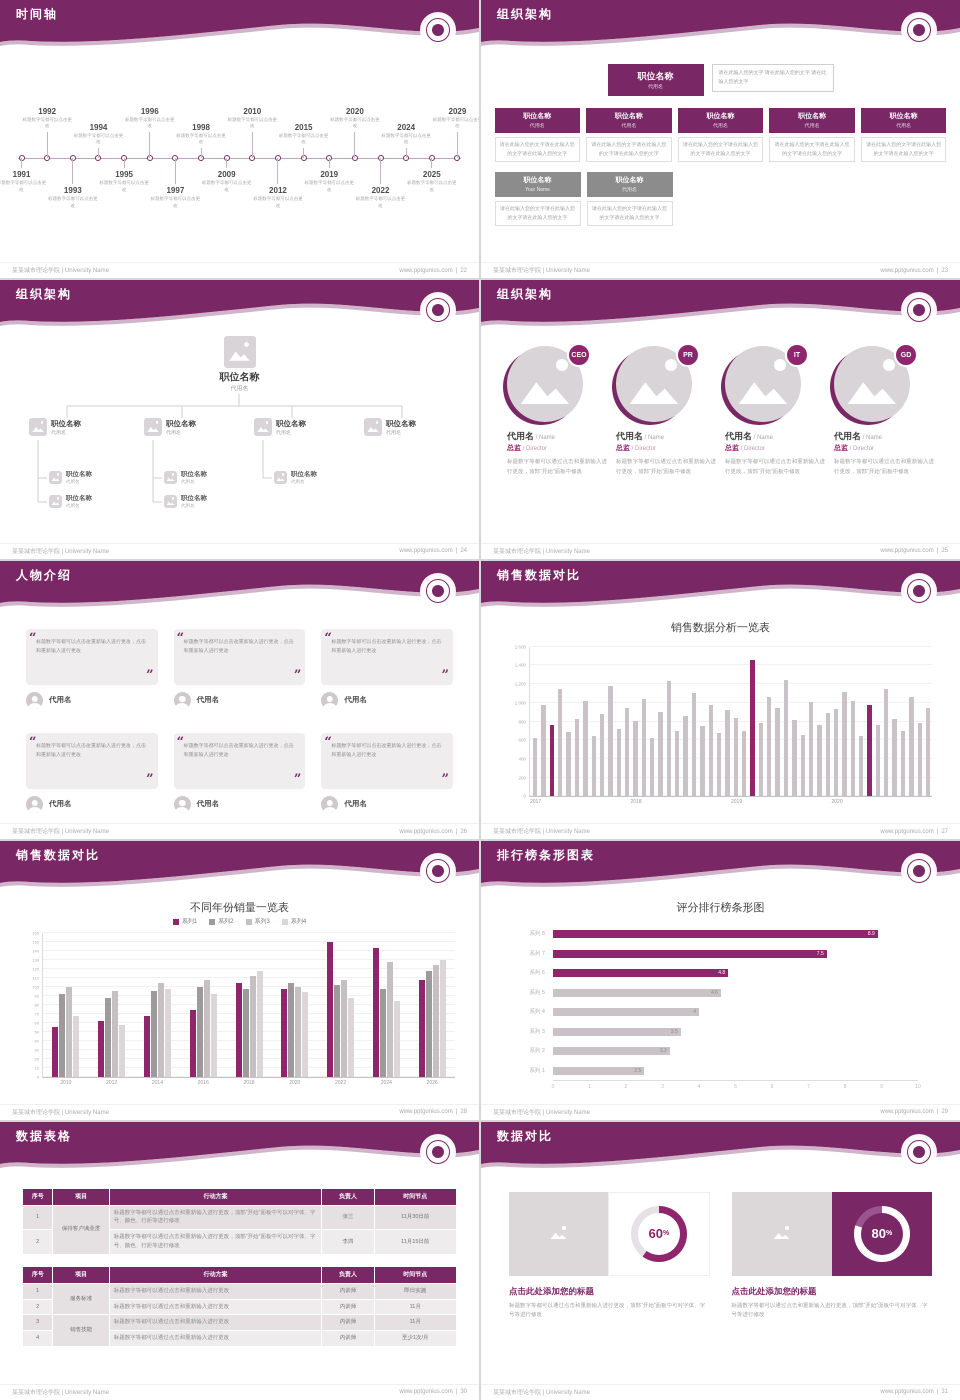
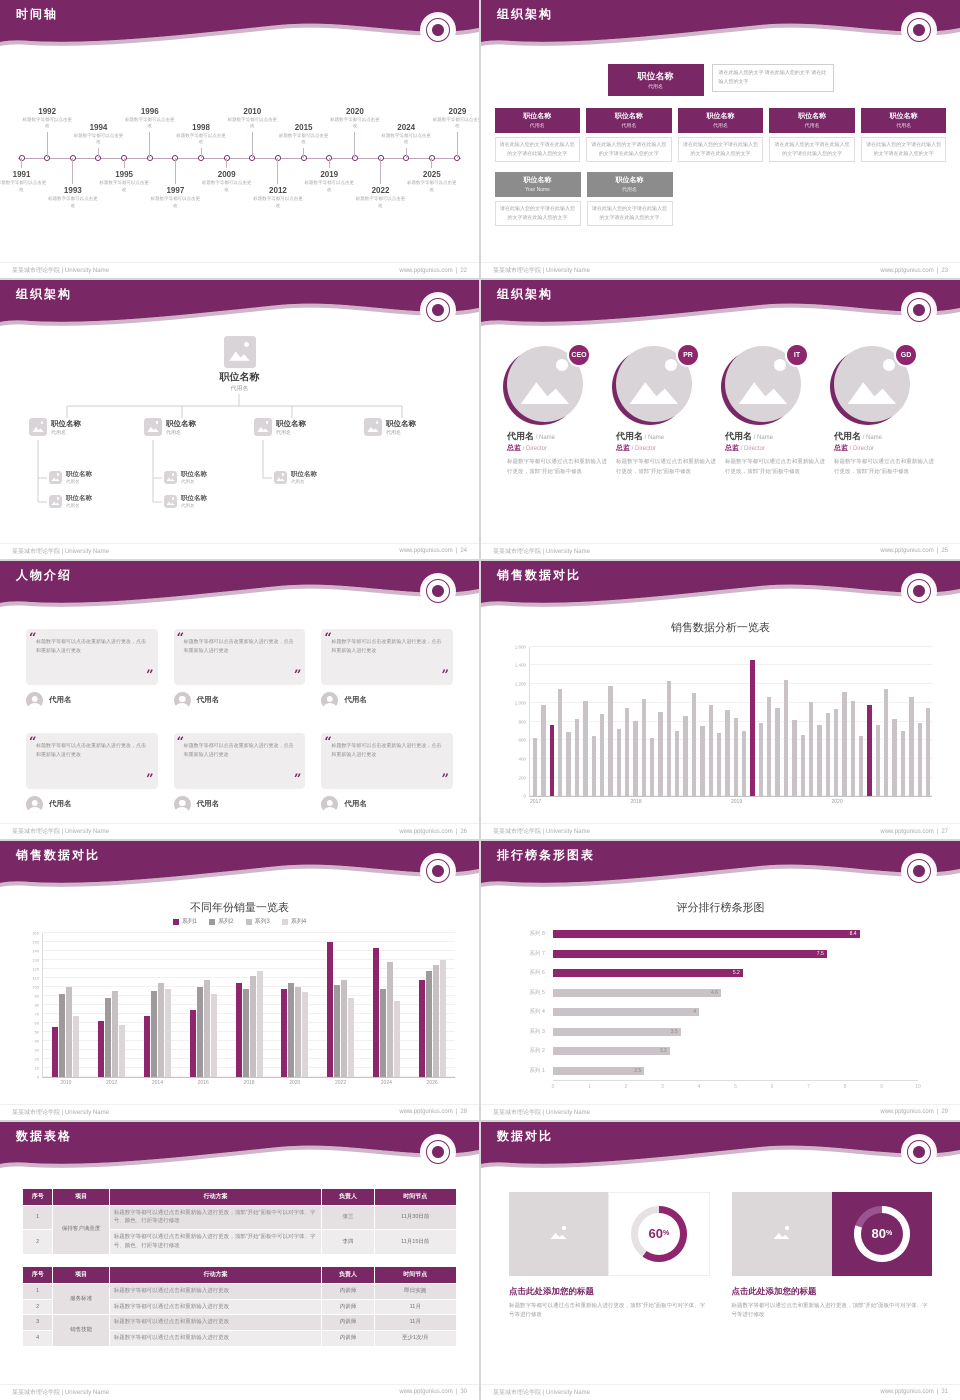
评分排行榜条形图/系列 8: 8.9 -> 8.4
评分排行榜条形图/系列 6: 4.8 -> 5.2
